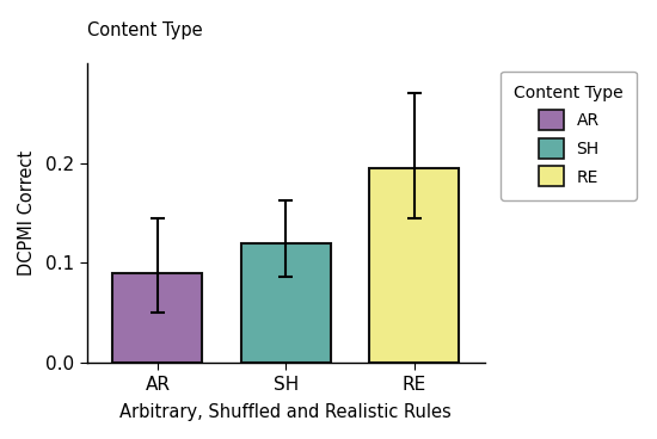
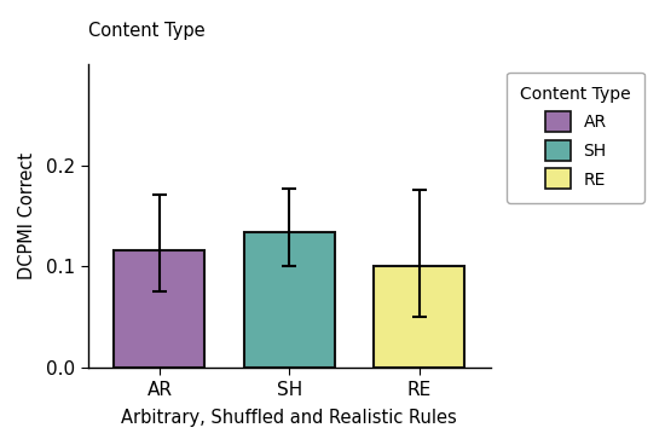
AR: 0.090 -> 0.116
SH: 0.120 -> 0.134
RE: 0.195 -> 0.100
